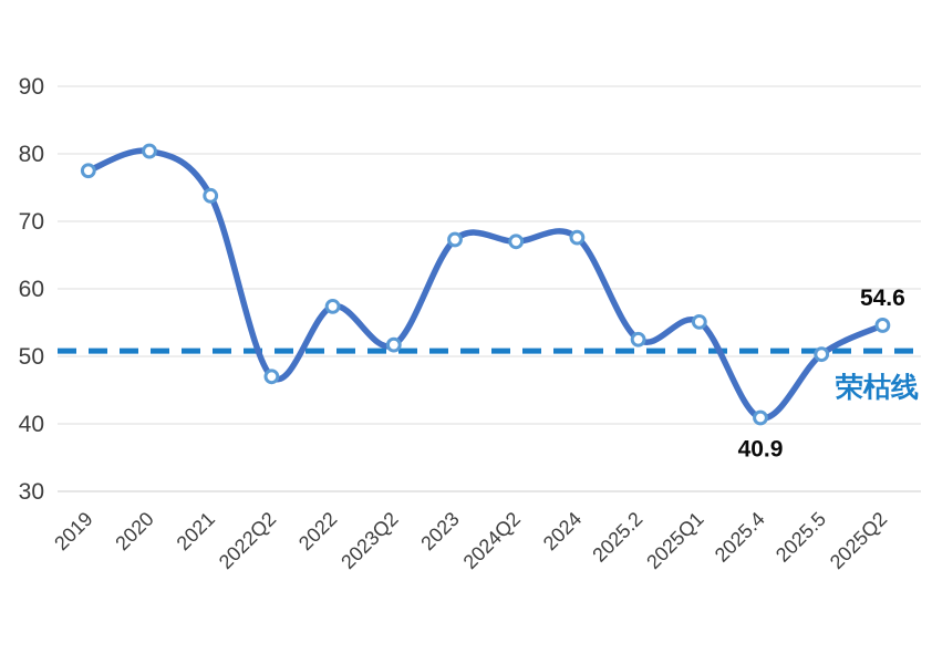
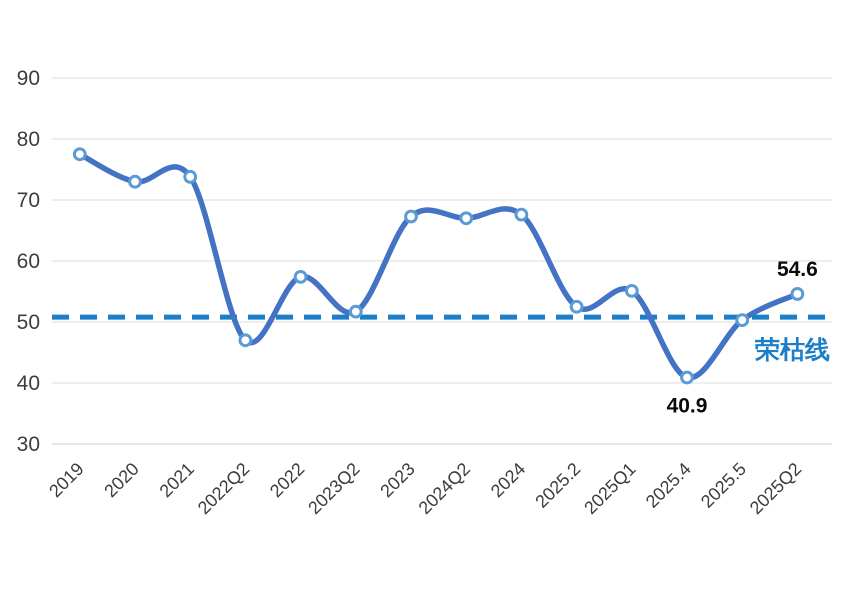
2020: 80 -> 73
